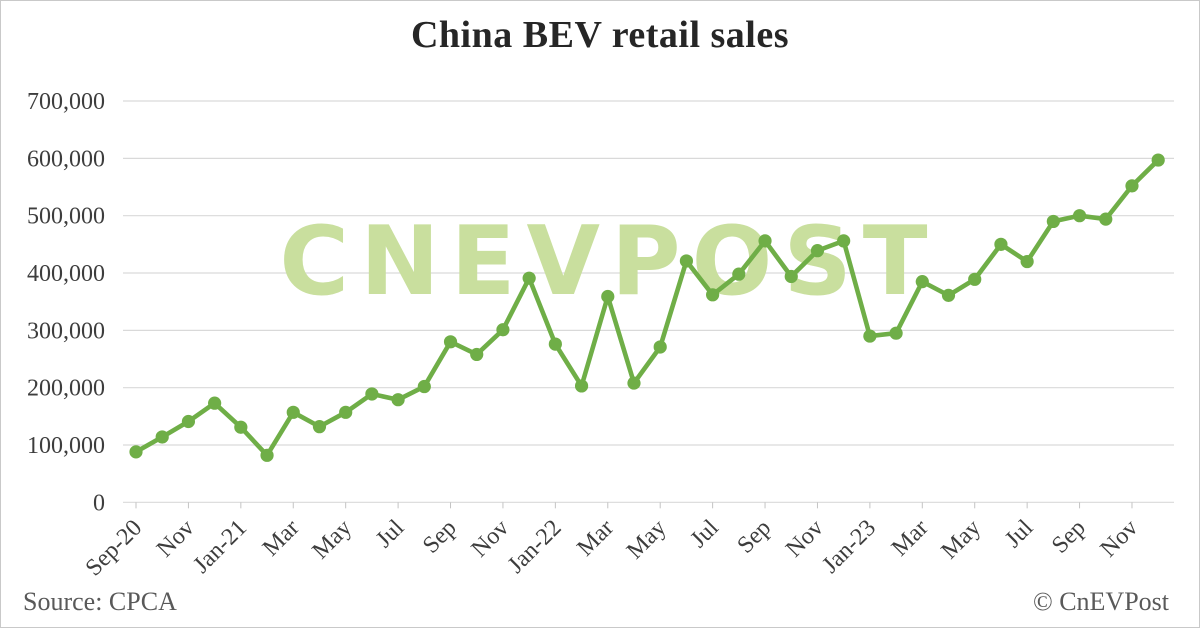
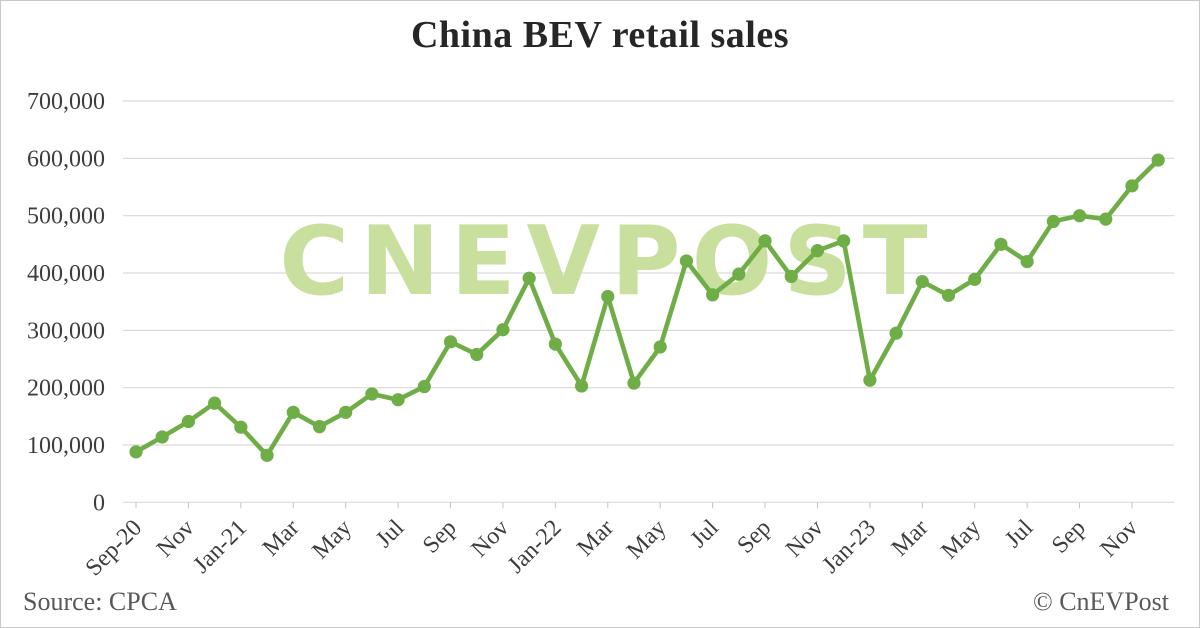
Jan-23: 290000 -> 210000
